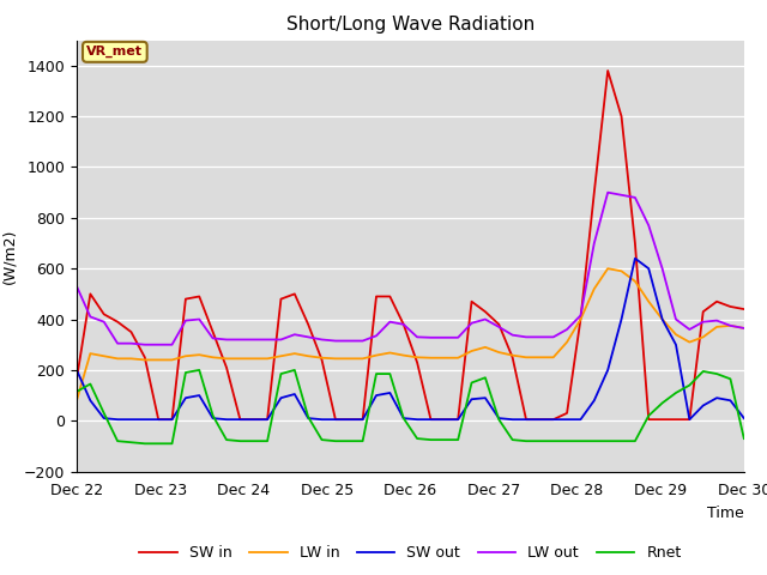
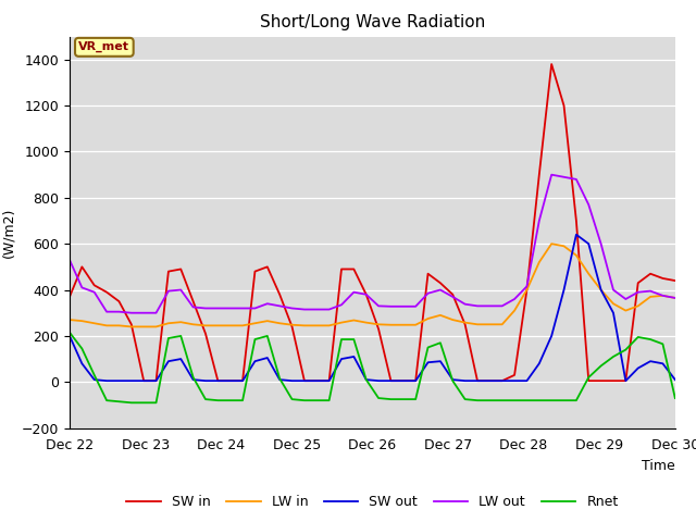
SW in/Dec 22: 165 -> 370
LW in/Dec 22: 80 -> 270
Rnet/Dec 22: 115 -> 215
